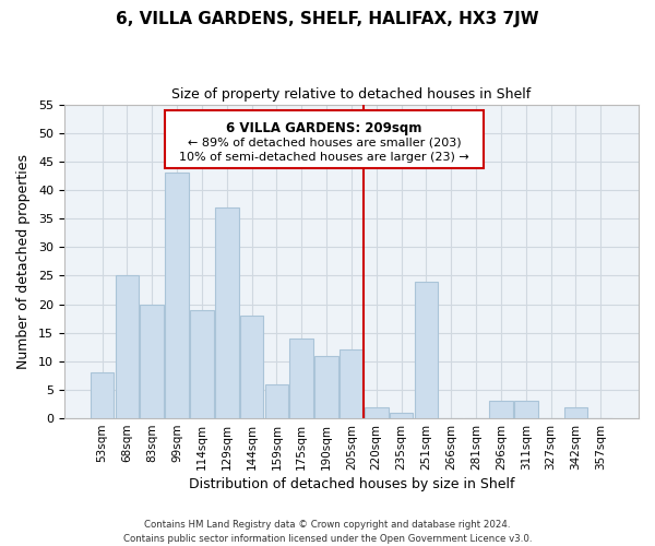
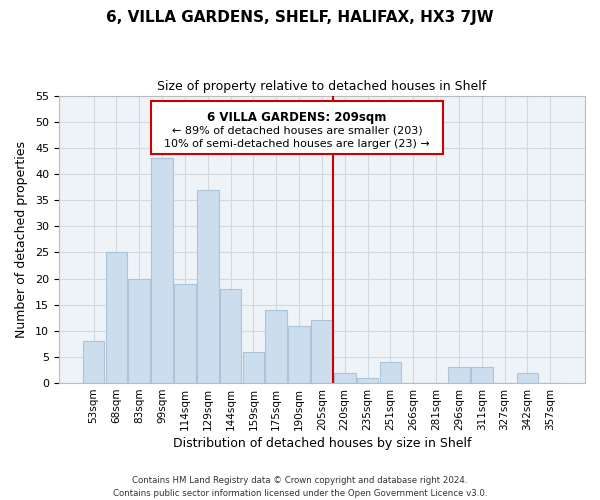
251sqm: 24 -> 4
